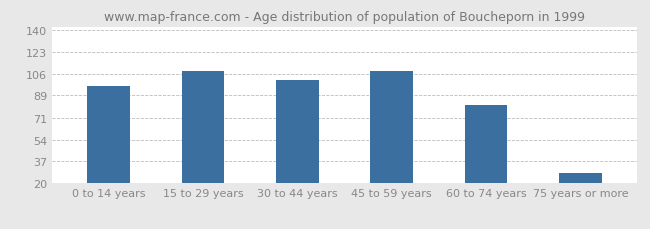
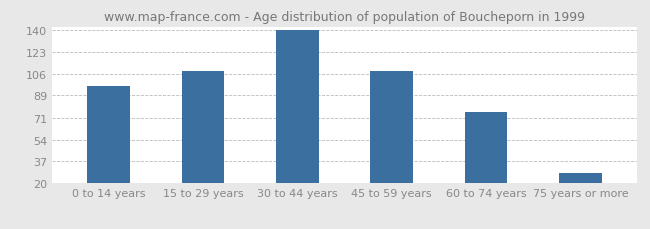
30 to 44 years: 101 -> 140
60 to 74 years: 81 -> 76
